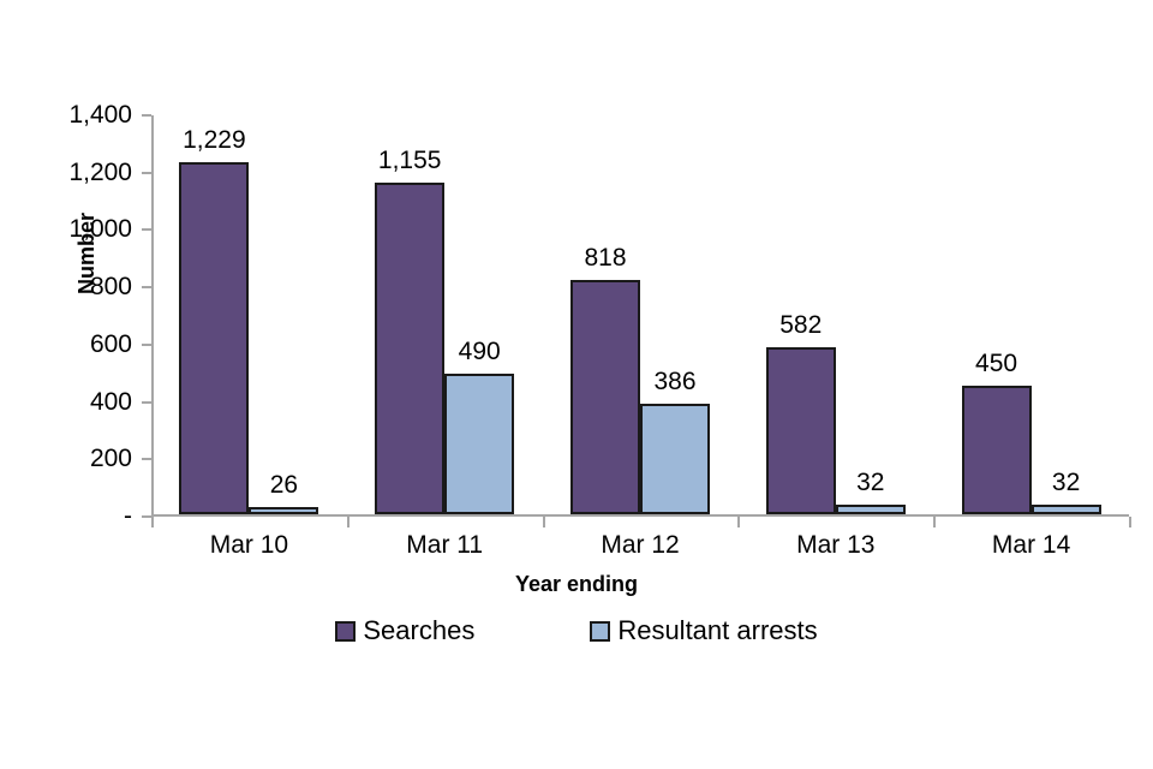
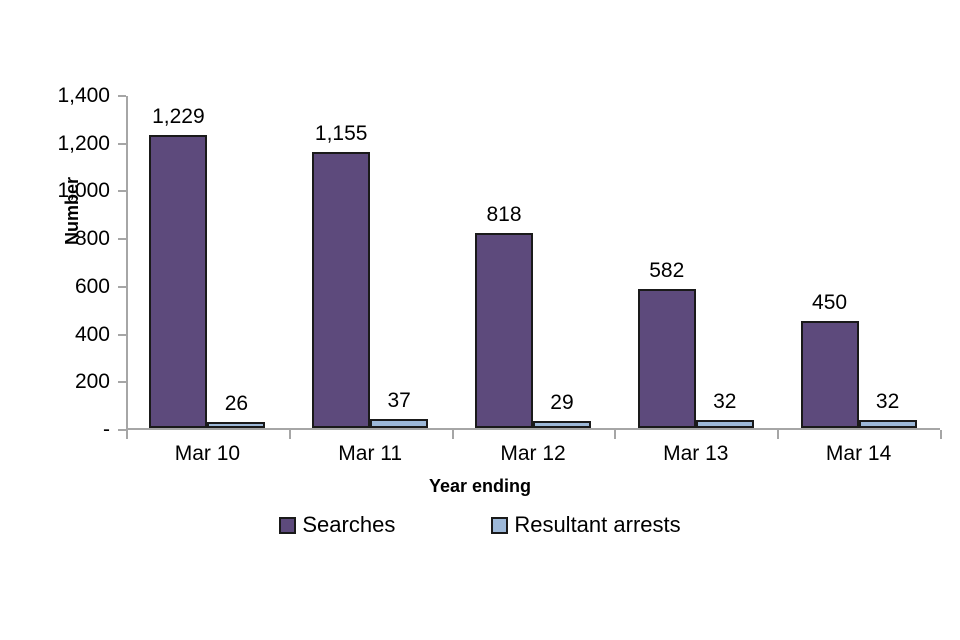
Resultant arrests/Mar 11: 490 -> 37
Resultant arrests/Mar 12: 386 -> 29
